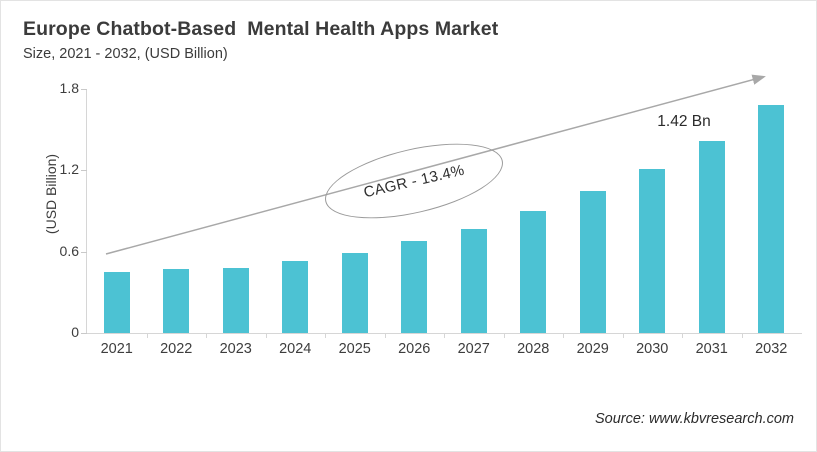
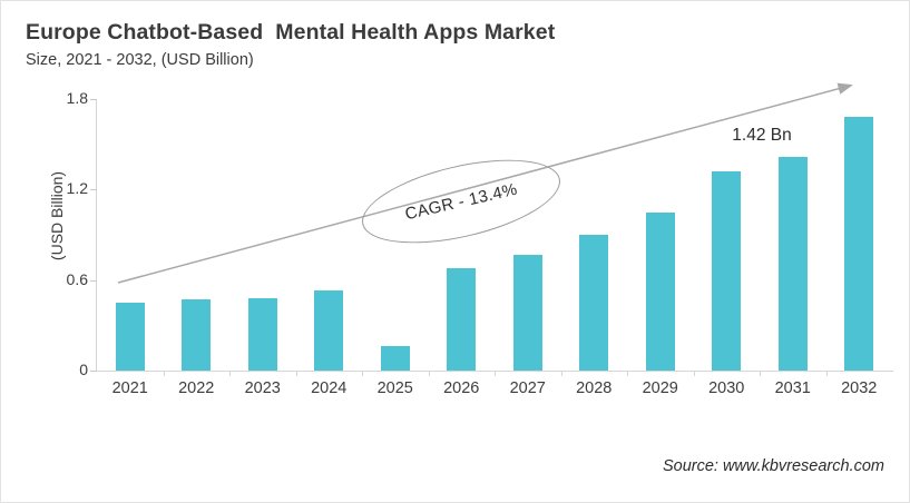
2025: 0.59 -> 0.16
2030: 1.21 -> 1.32
